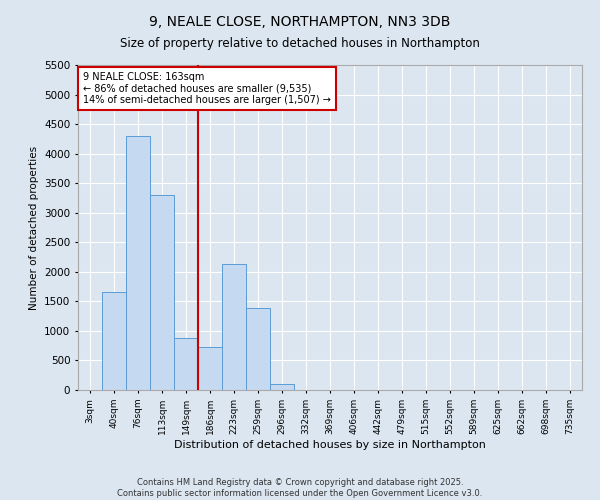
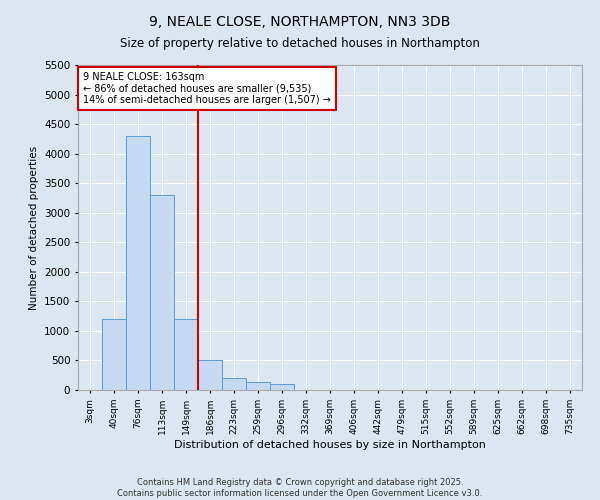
40sqm: 1660 -> 1200
149sqm: 880 -> 1200
186sqm: 720 -> 500
223sqm: 2140 -> 200
259sqm: 1380 -> 130
